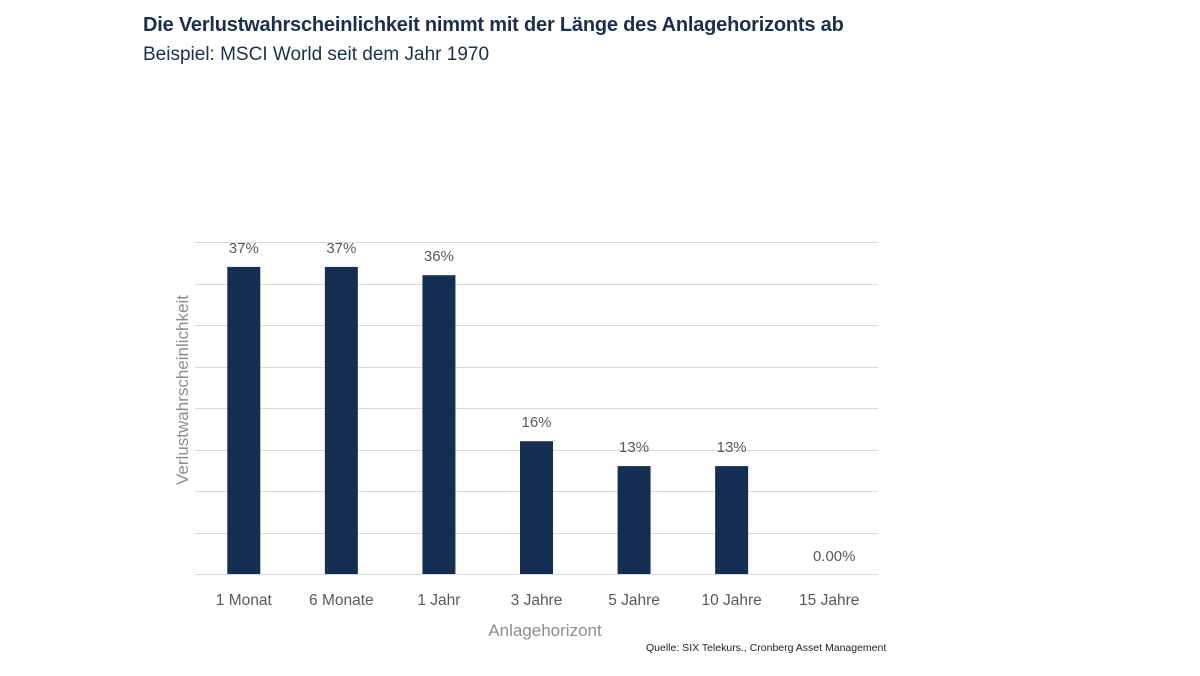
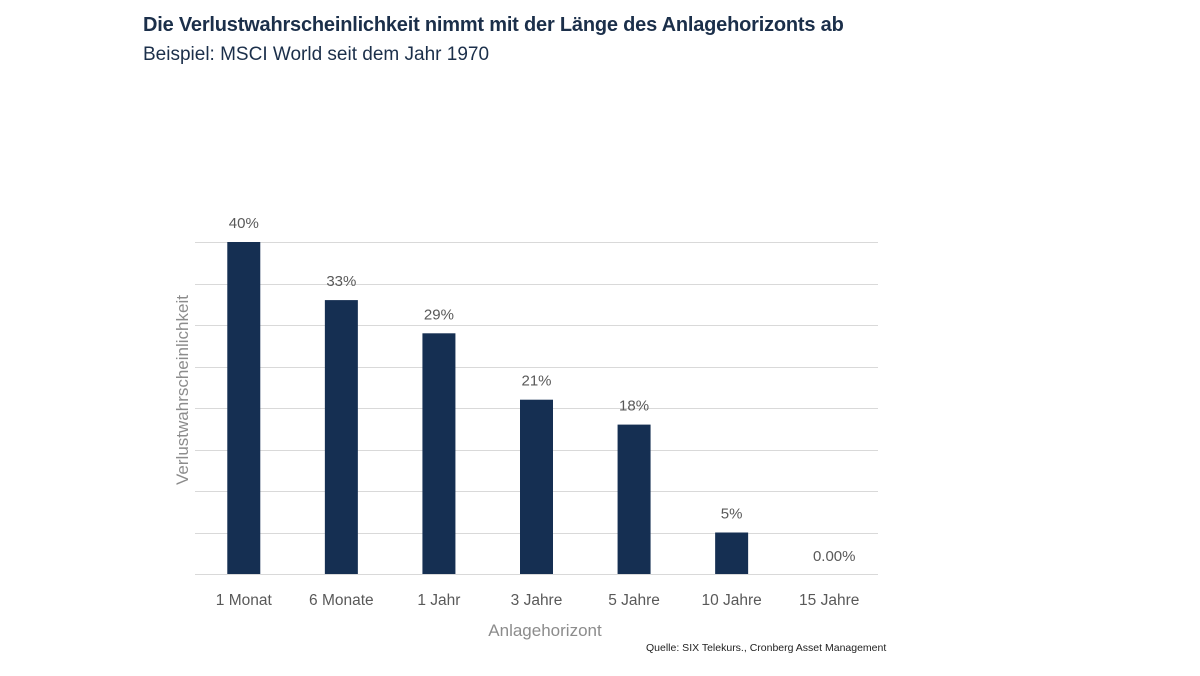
1 Monat: 37% -> 40%
6 Monate: 37% -> 33%
1 Jahr: 36% -> 29%
3 Jahre: 16% -> 21%
5 Jahre: 13% -> 18%
10 Jahre: 13% -> 5%
